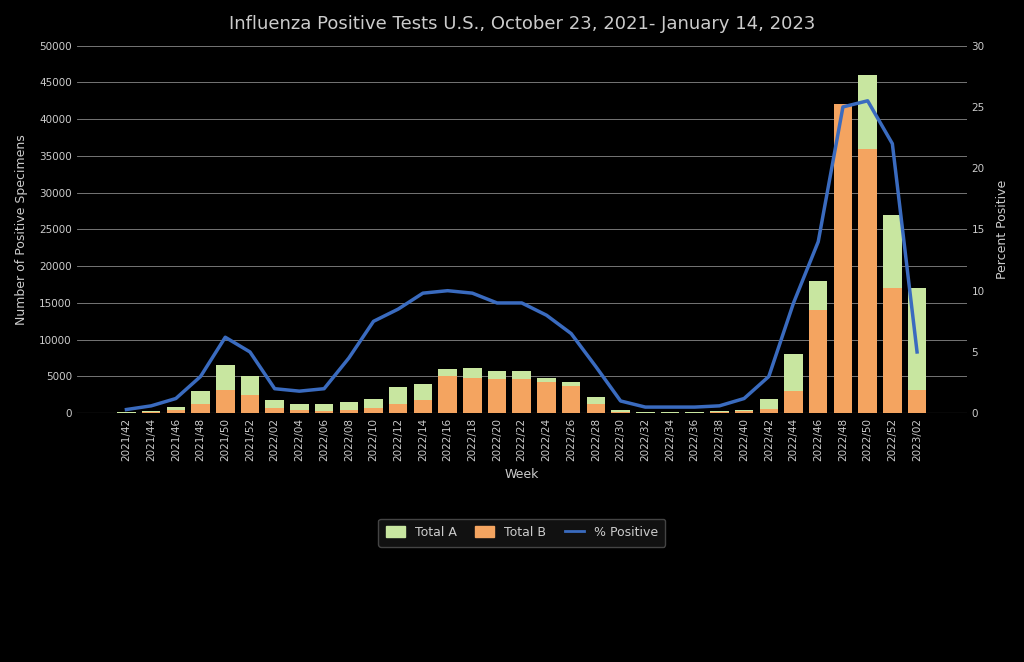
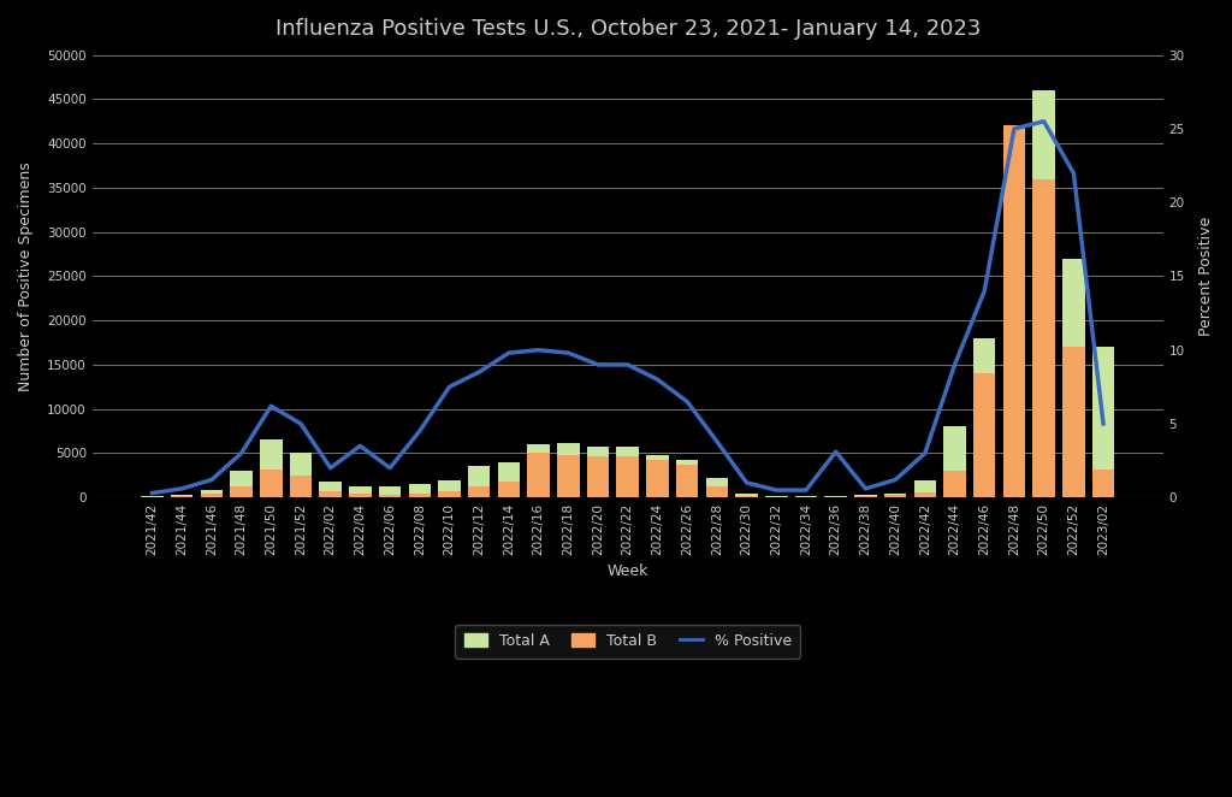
% Positive/2022/04: 1.8 -> 3.5
% Positive/2022/36: 0.5 -> 3.1
